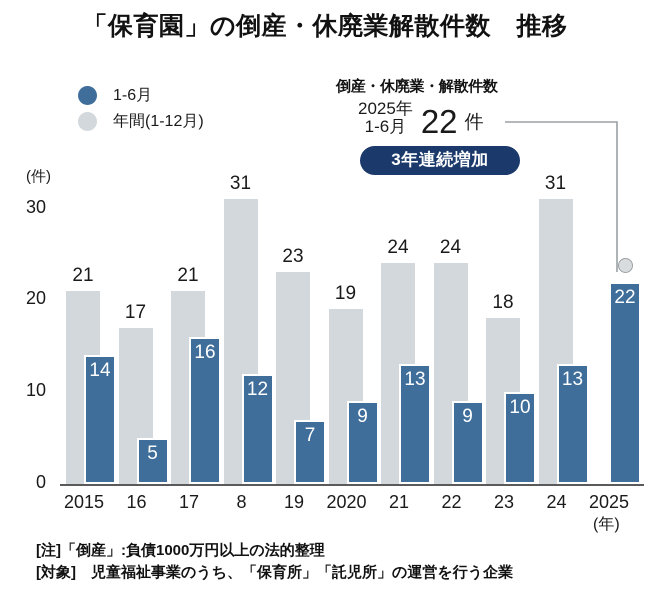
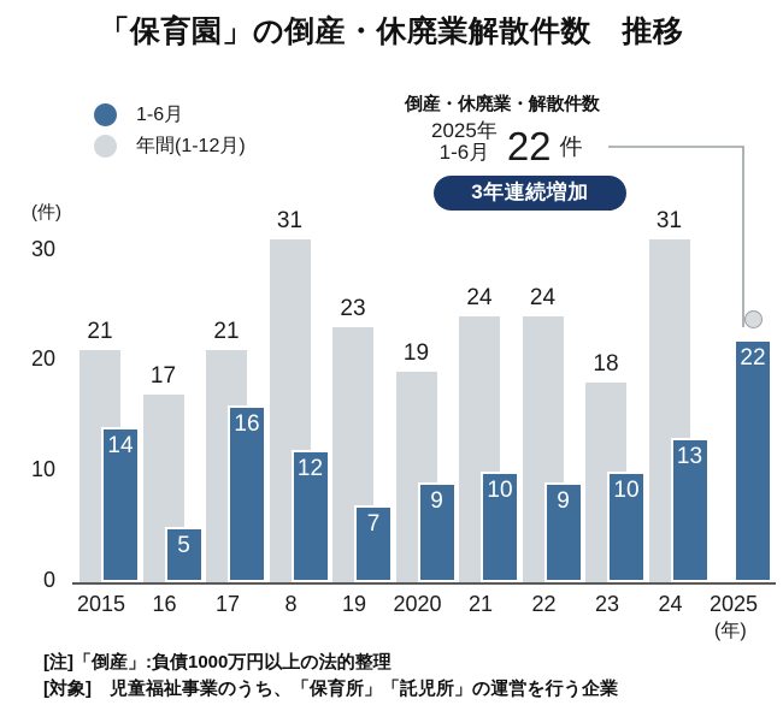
1-6月/21: 13 -> 10
